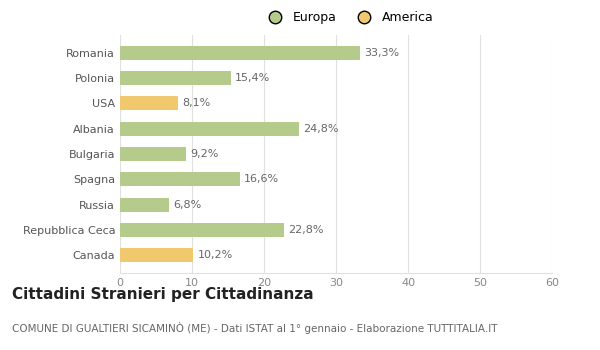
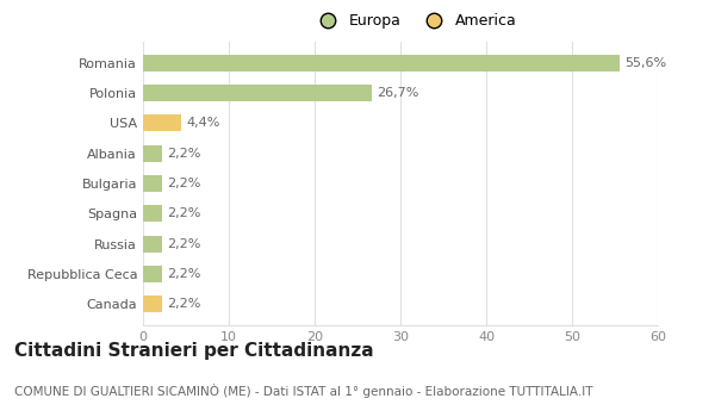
Romania: 33,3% -> 55,6%
Polonia: 15,4% -> 26,7%
USA: 8,1% -> 4,4%
Albania: 24,8% -> 2,2%
Bulgaria: 9,2% -> 2,2%
Spagna: 16,6% -> 2,2%
Russia: 6,8% -> 2,2%
Repubblica Ceca: 22,8% -> 2,2%
Canada: 10,2% -> 2,2%
